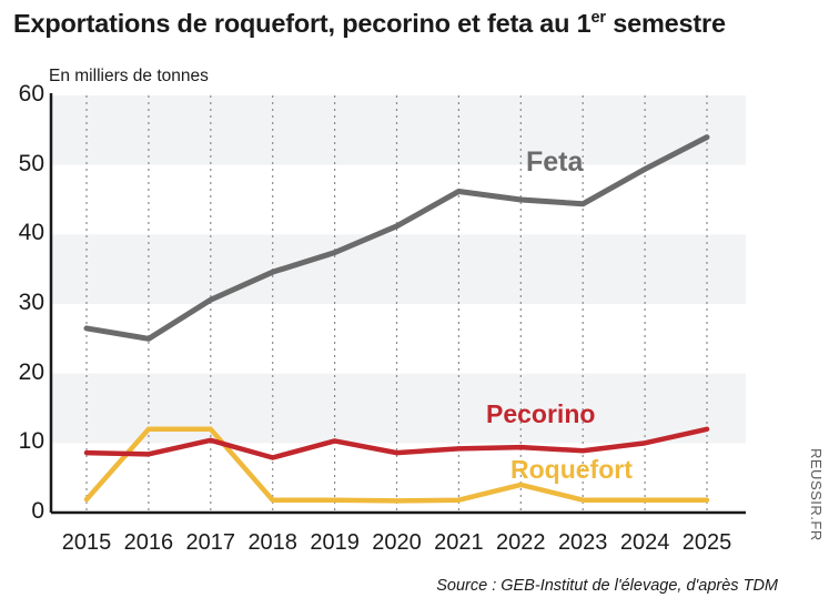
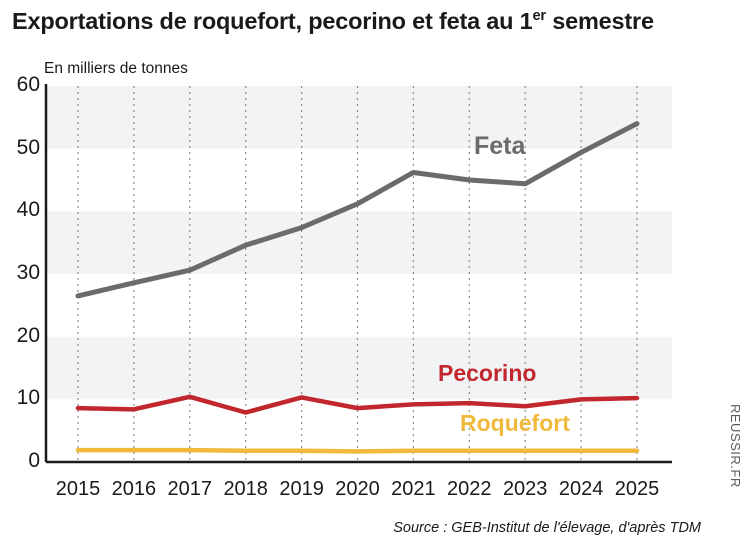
Feta/2016: 25 -> 29
Roquefort/2016: 12 -> 2
Roquefort/2017: 12 -> 2
Roquefort/2022: 4 -> 2
Pecorino/2025: 12 -> 10
